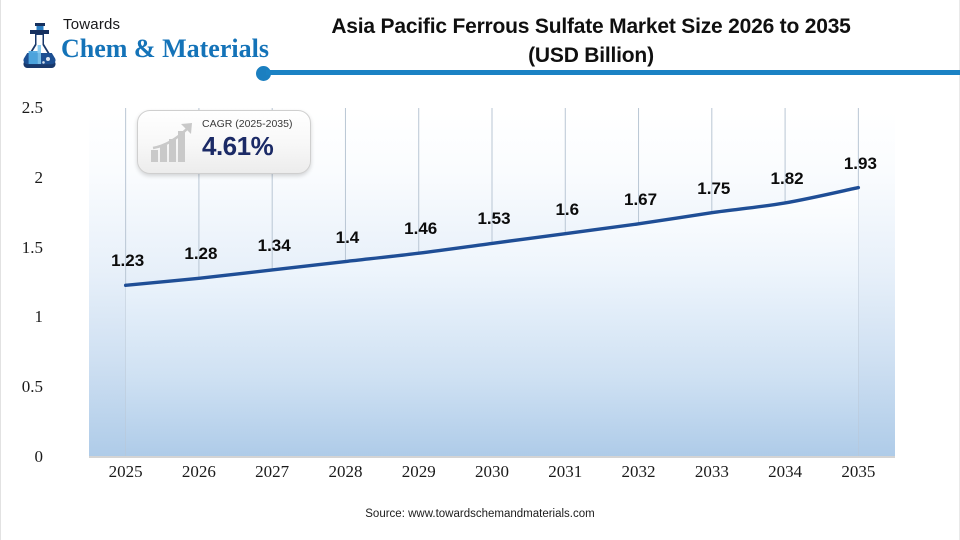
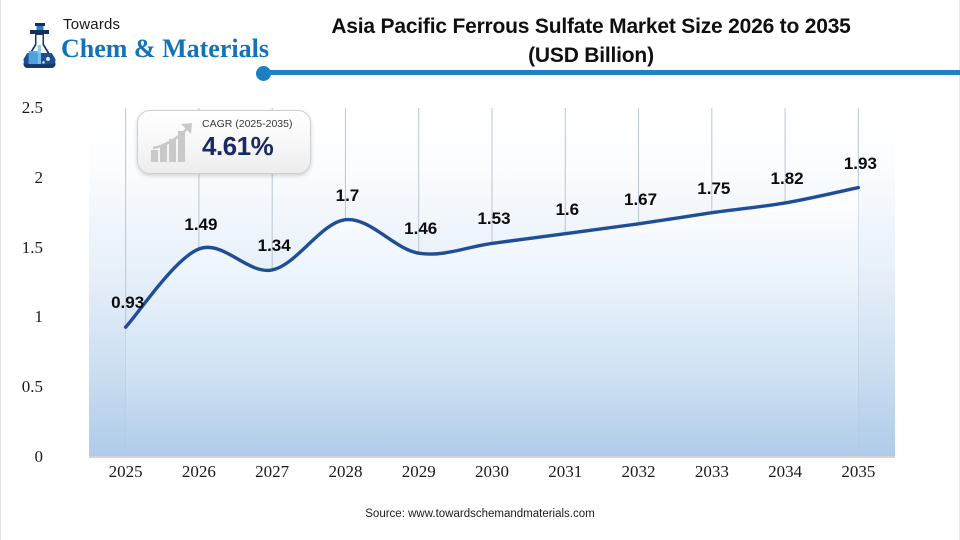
2025: 1.23 -> 0.93
2026: 1.28 -> 1.49
2028: 1.4 -> 1.7
